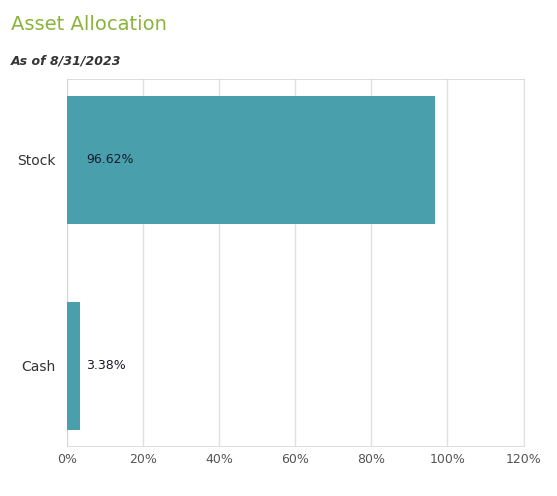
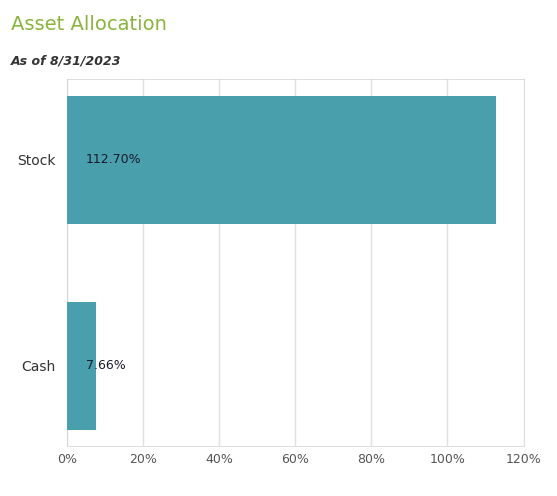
Stock: 96.62% -> 112.70%
Cash: 3.38% -> 7.66%
